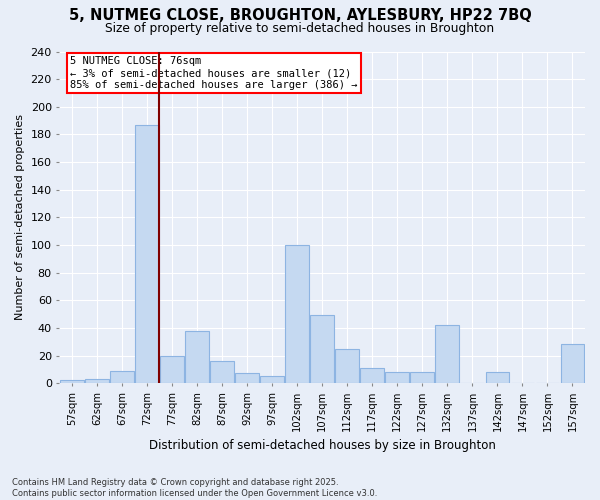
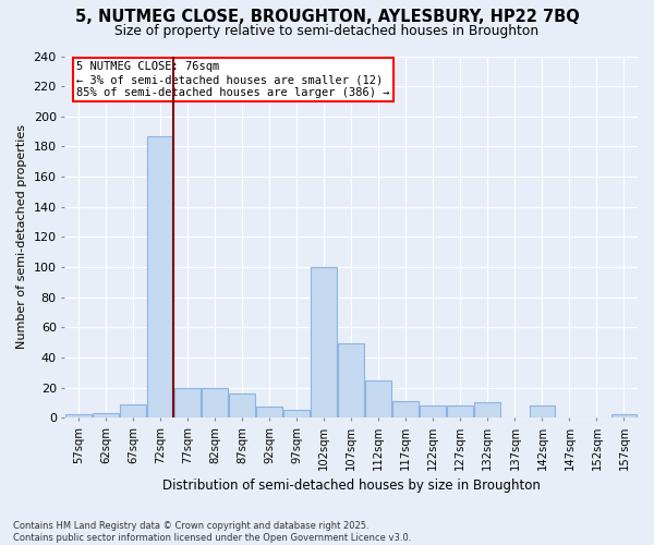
82sqm: 38 -> 20
132sqm: 42 -> 10
157sqm: 28 -> 2
